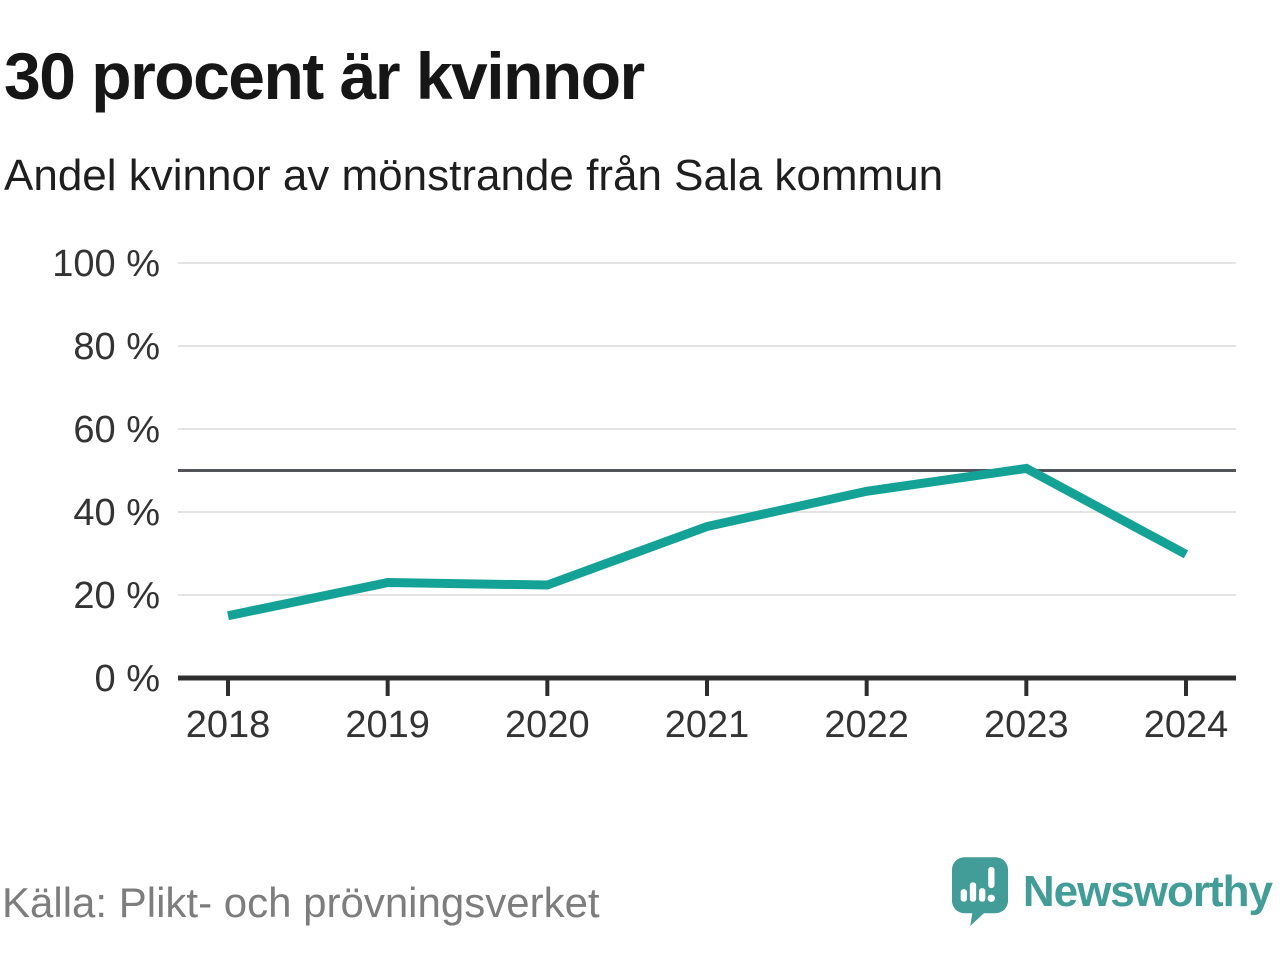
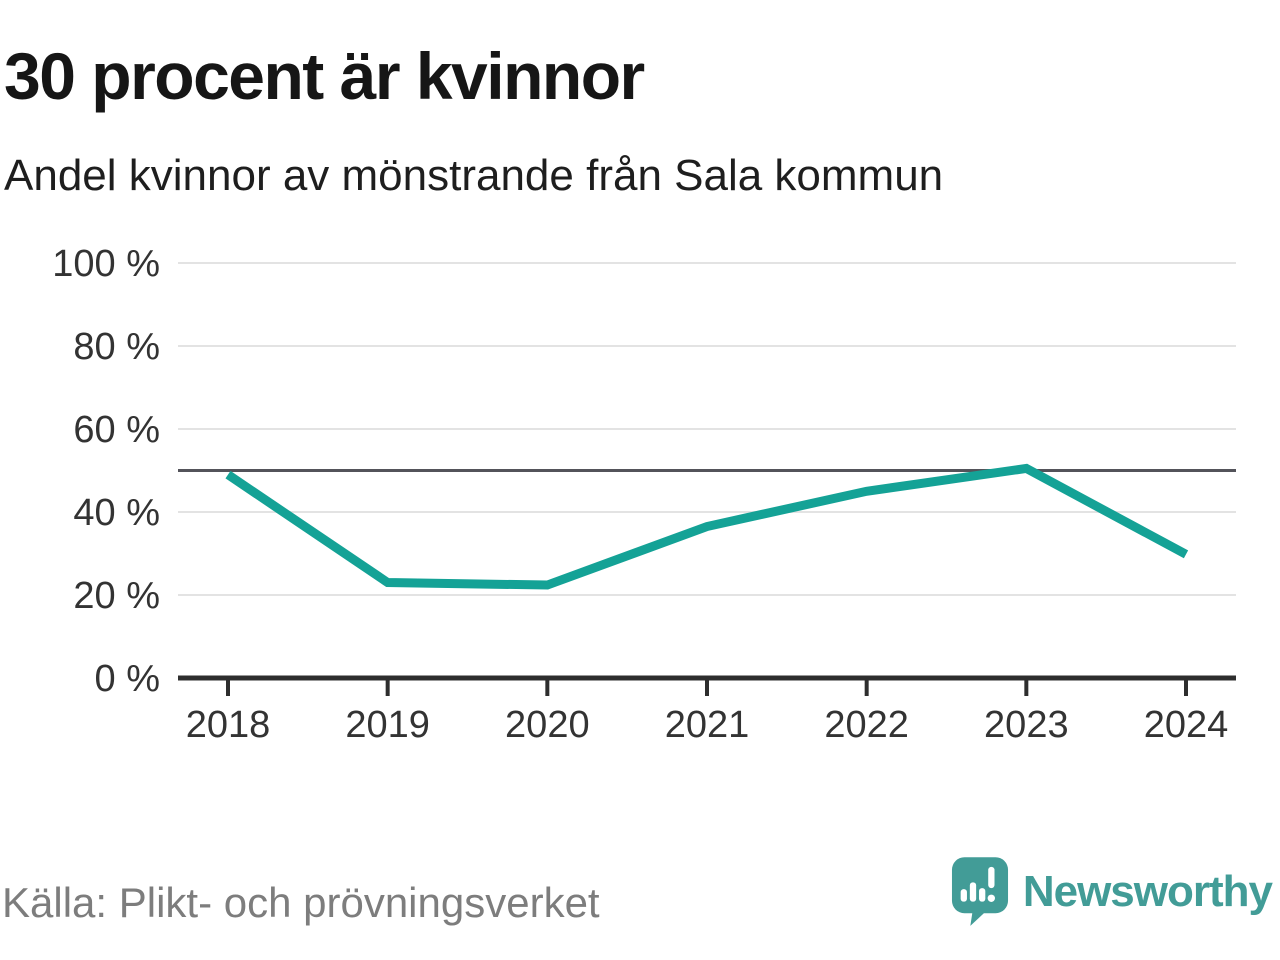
2018: 15% -> 49%
